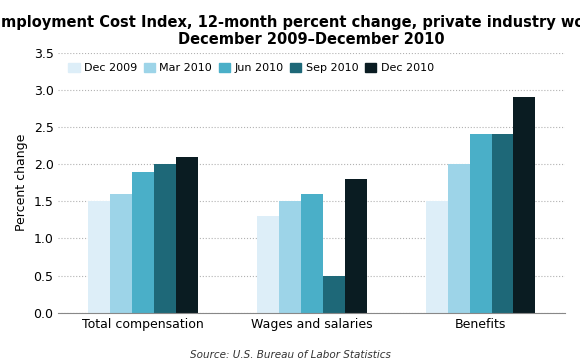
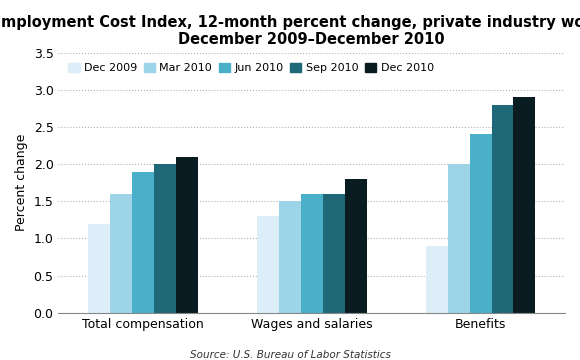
Dec 2009/Total compensation: 1.5 -> 1.2
Sep 2010/Wages and salaries: 0.5 -> 1.6
Dec 2009/Benefits: 1.5 -> 0.9
Sep 2010/Benefits: 2.4 -> 2.8
